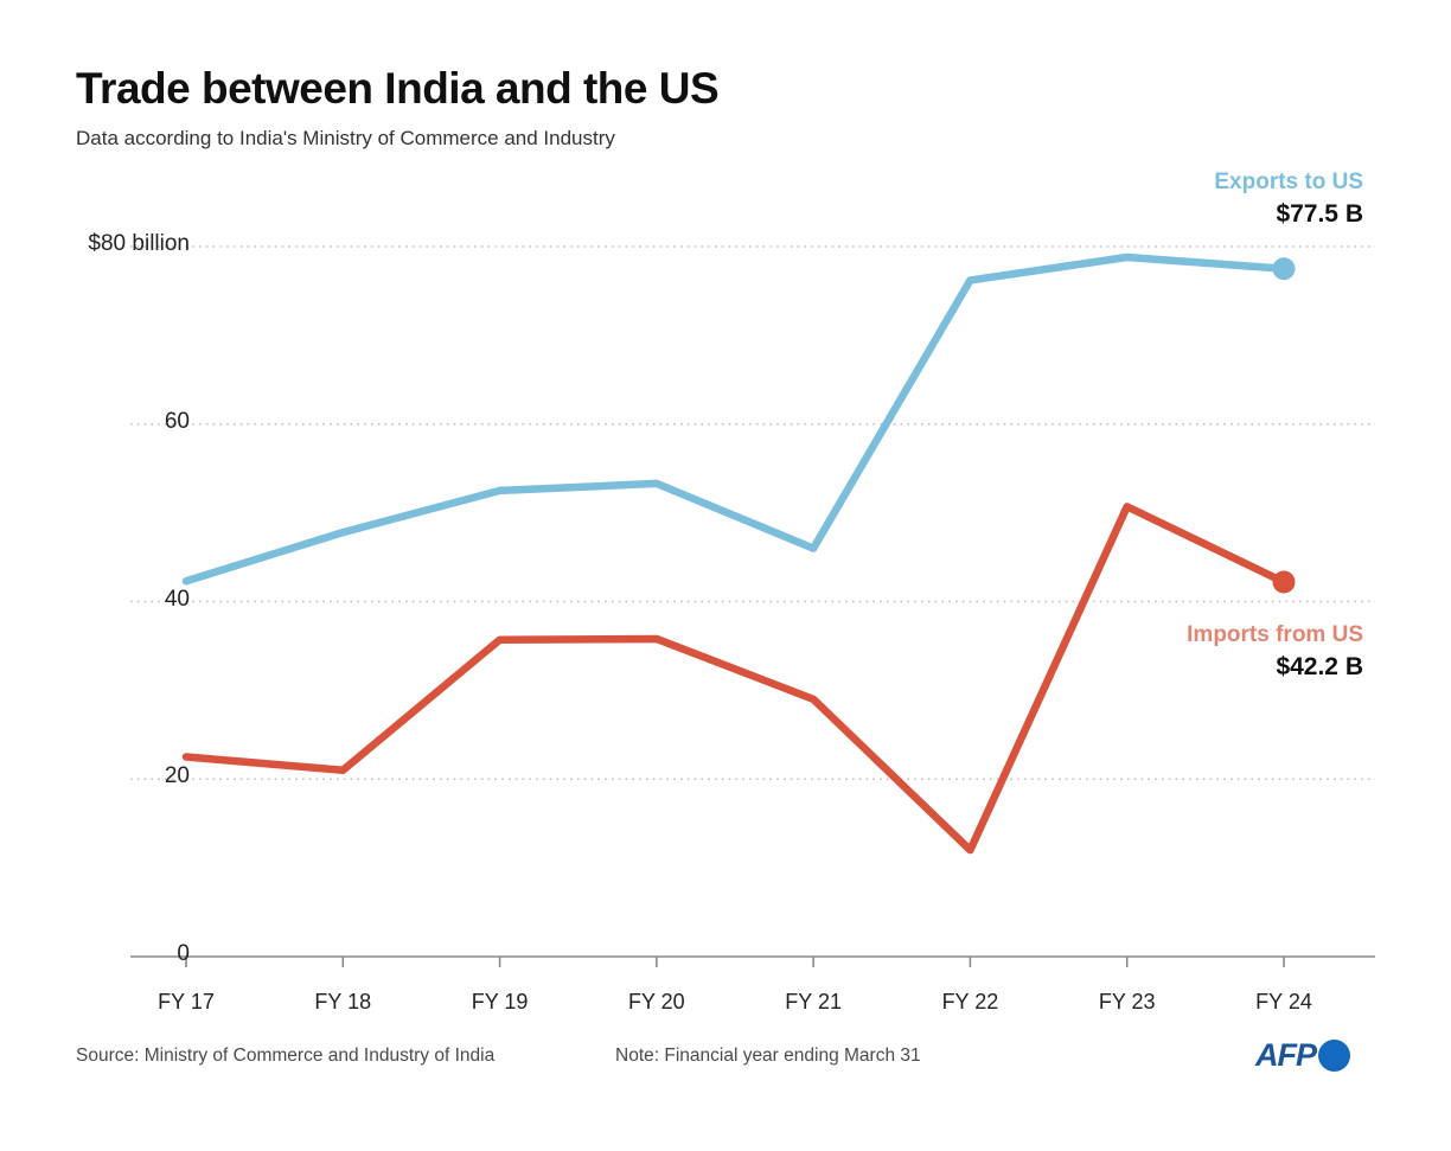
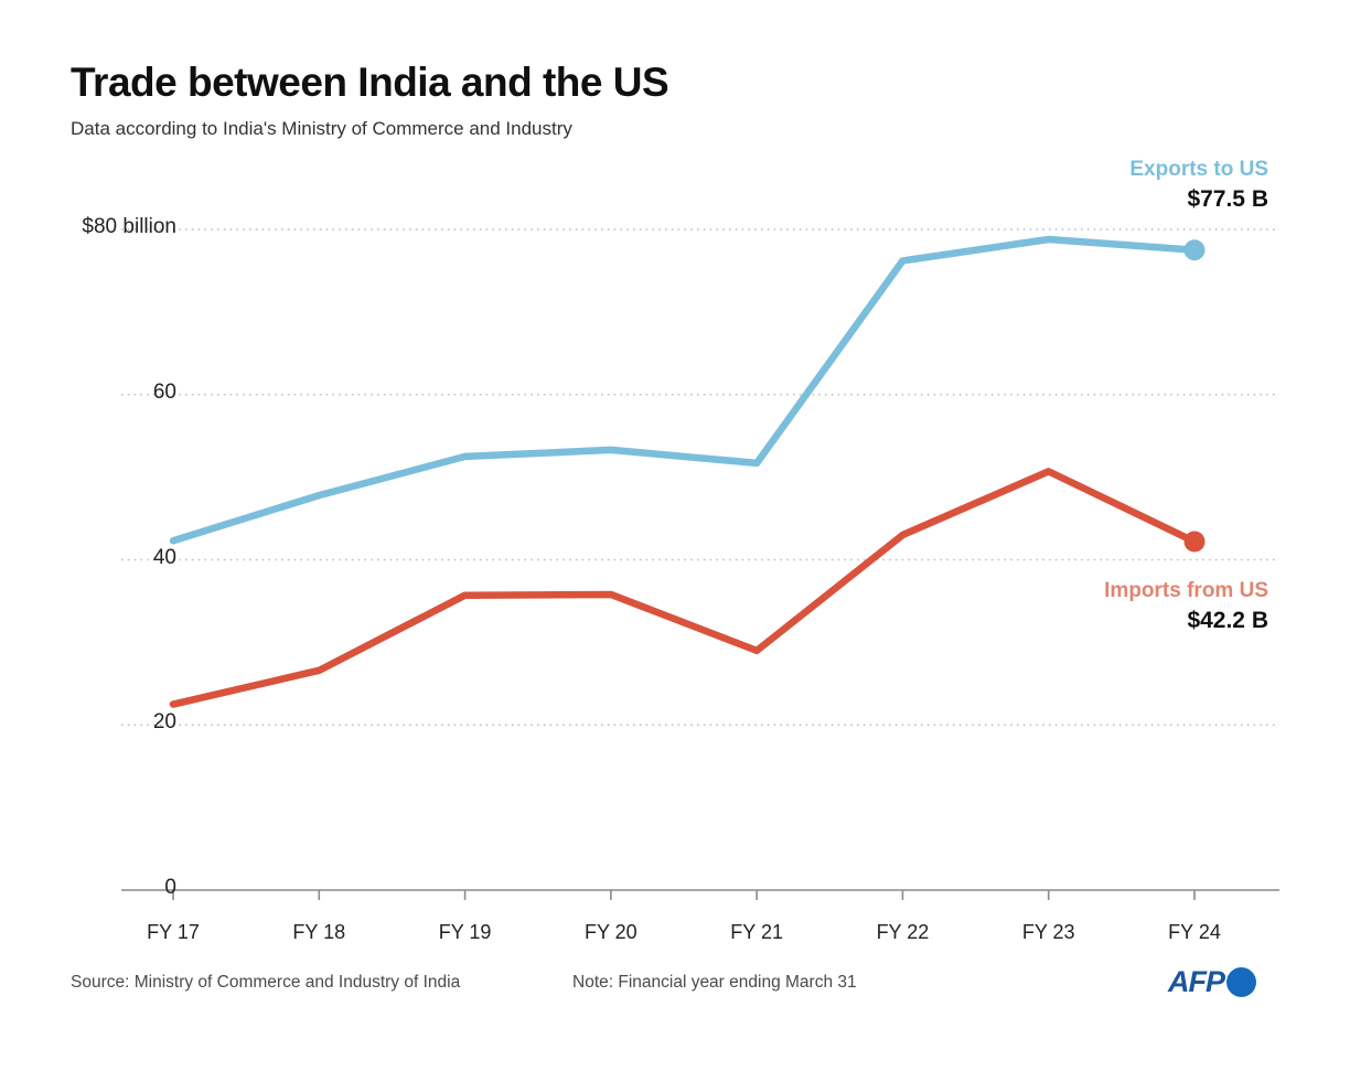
Imports from US/FY 18: 21 -> 27
Exports to US/FY 21: 46 -> 52
Imports from US/FY 22: 12 -> 43
